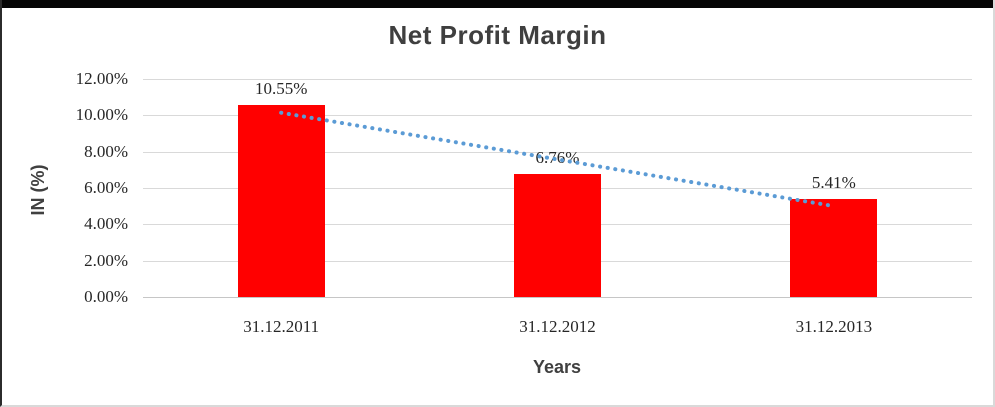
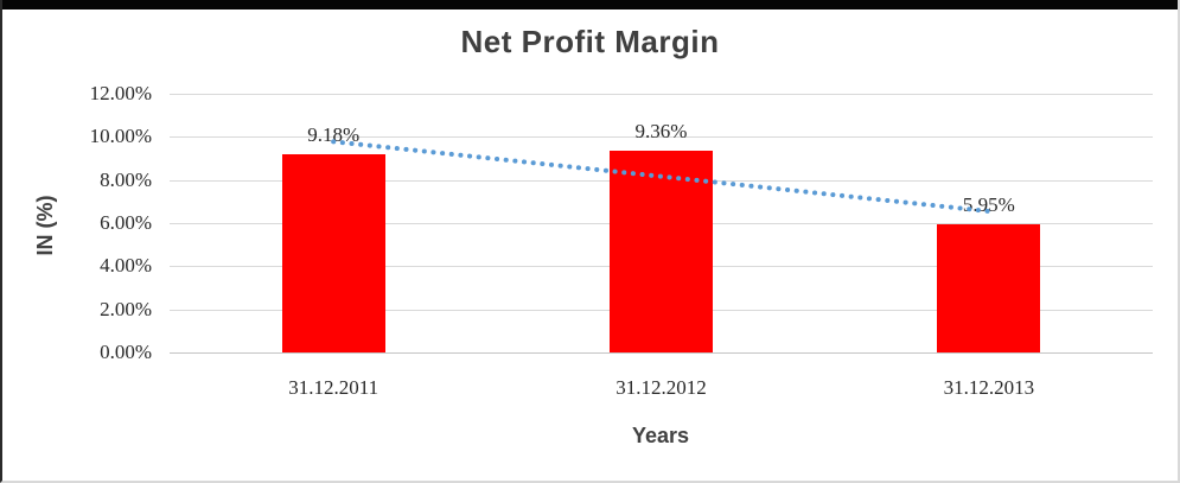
31.12.2011: 10.55% -> 9.18%
31.12.2012: 6.76% -> 9.36%
31.12.2013: 5.41% -> 5.95%
